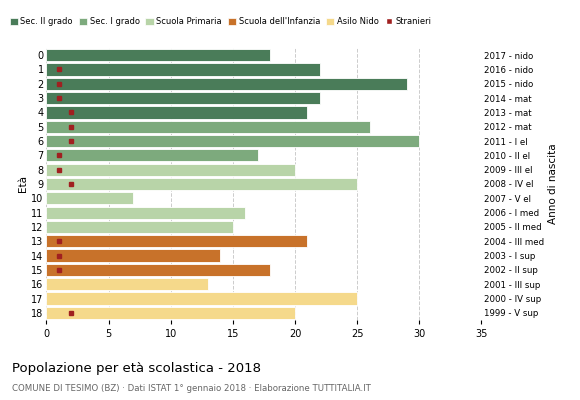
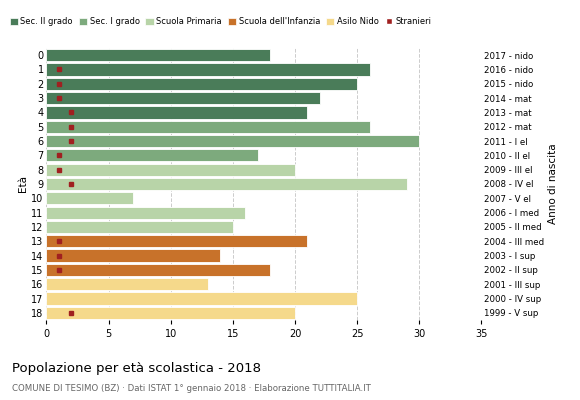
1: 22 -> 26
2: 29 -> 25
9: 25 -> 29
